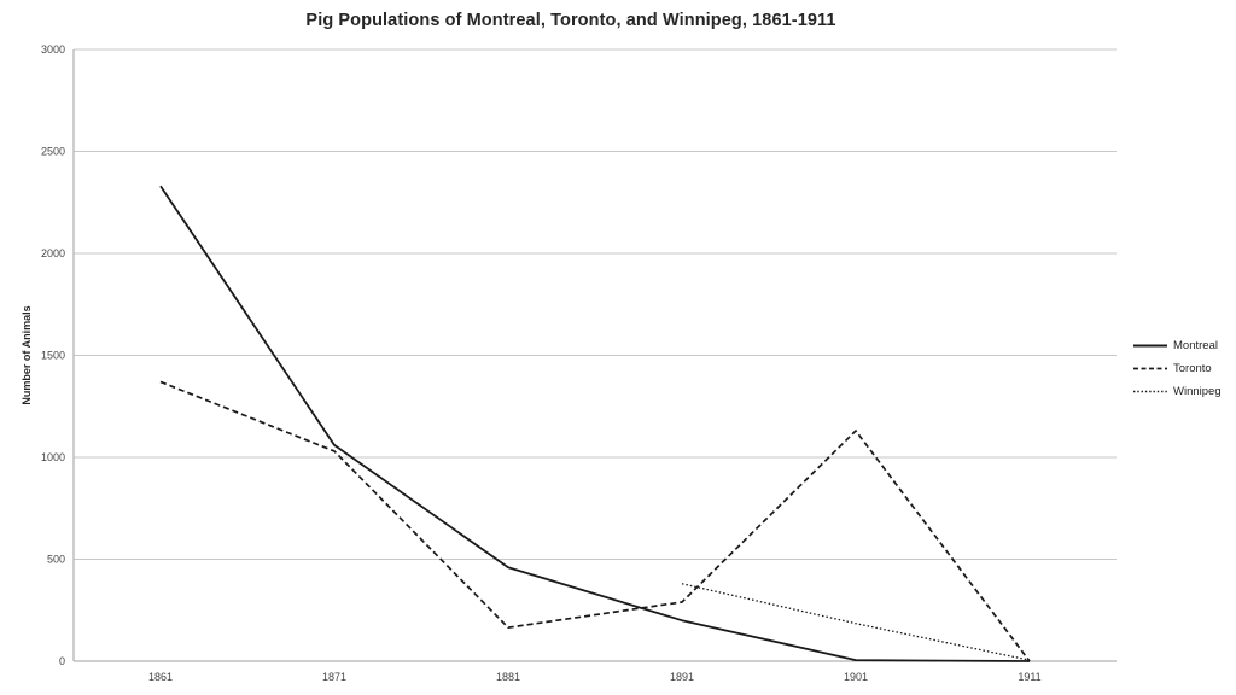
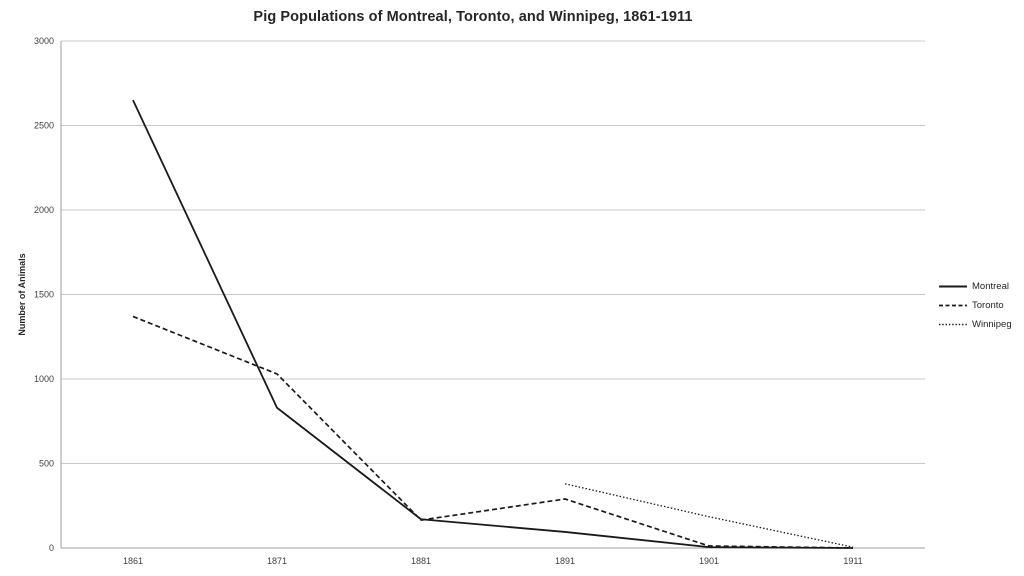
Montreal/1861: 2330 -> 2650
Montreal/1871: 1060 -> 830
Montreal/1881: 460 -> 170
Montreal/1891: 200 -> 100
Toronto/1901: 1130 -> 10
